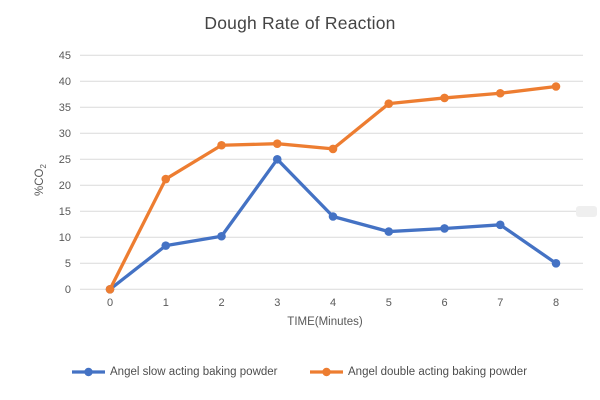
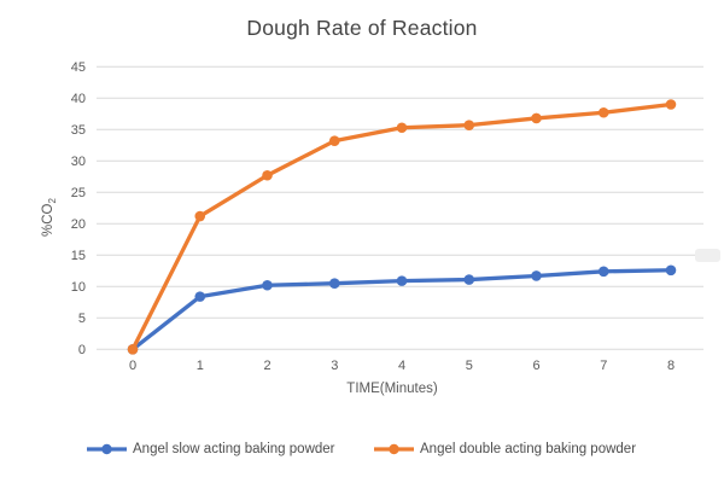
Angel slow acting baking powder/3: 25 -> 10
Angel double acting baking powder/3: 28 -> 33
Angel slow acting baking powder/4: 14 -> 11
Angel double acting baking powder/4: 27 -> 35
Angel slow acting baking powder/8: 5 -> 13
